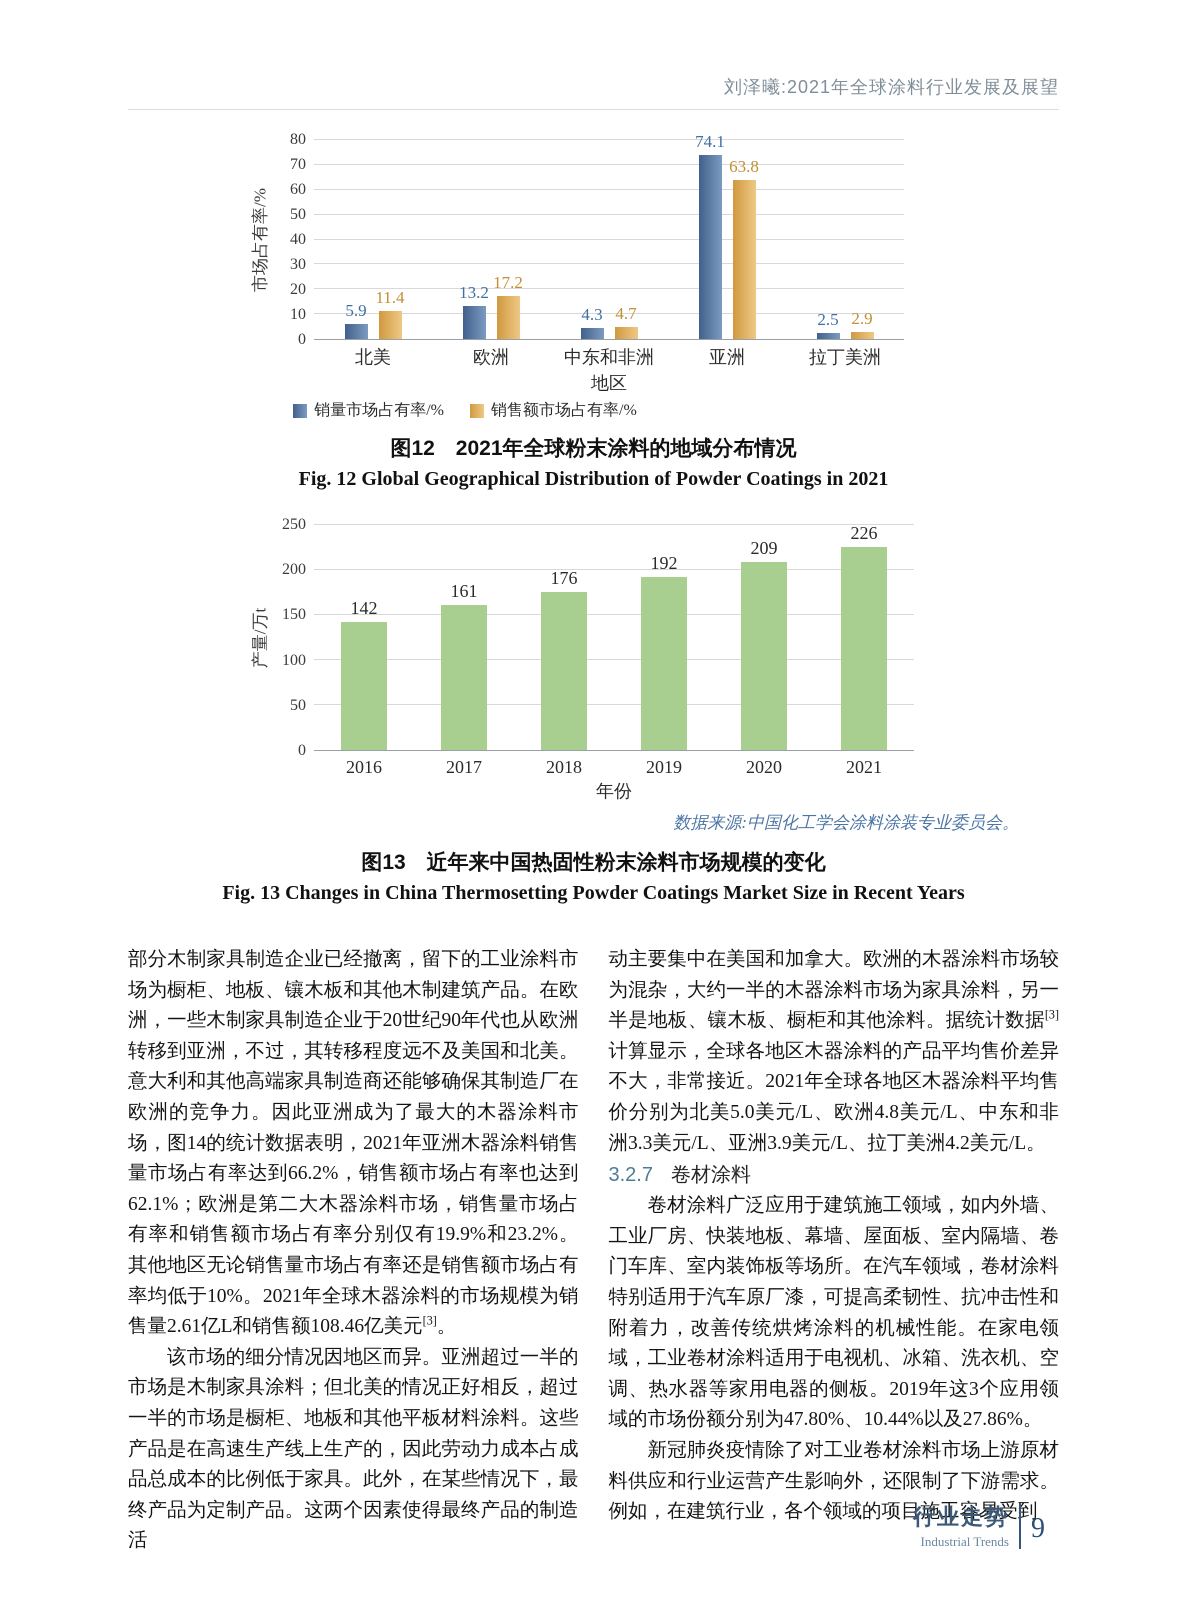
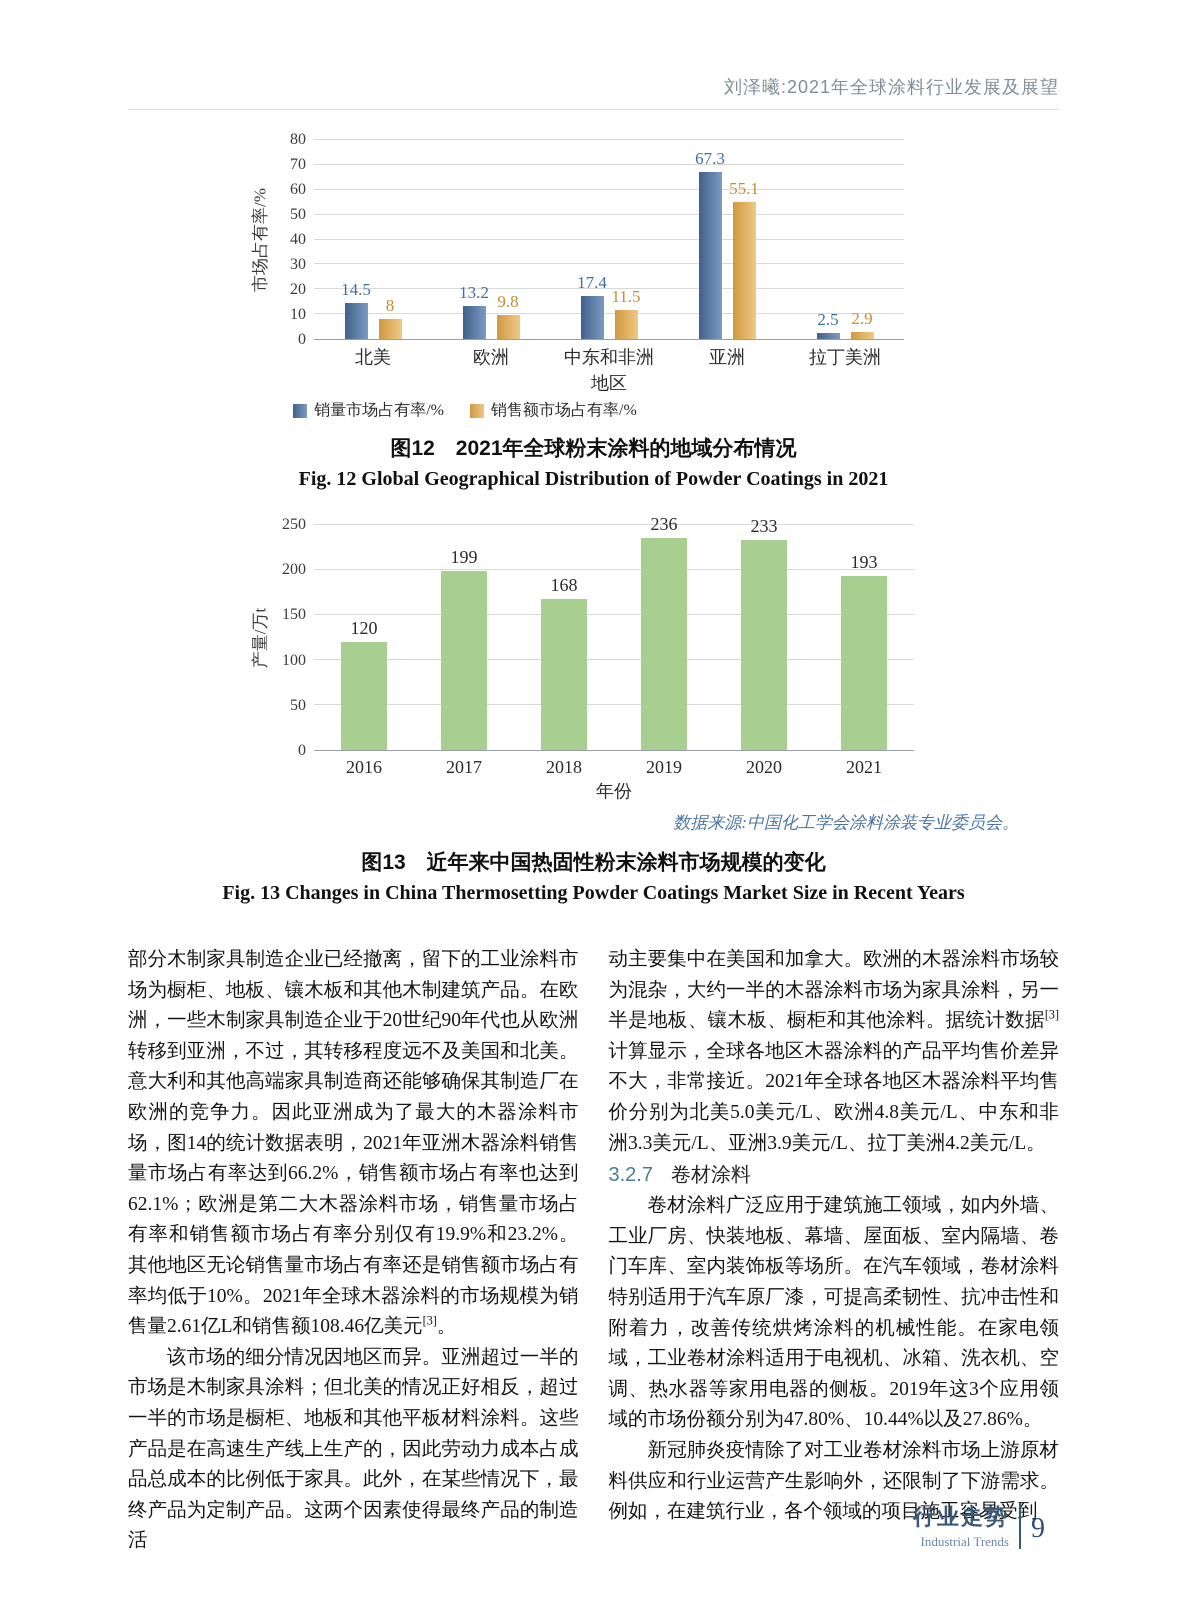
图12 2021年全球粉末涂料的地域分布情况/销量市场占有率/%/北美: 5.9 -> 14.5
图12 2021年全球粉末涂料的地域分布情况/销售额市场占有率/%/北美: 11.4 -> 8
图12 2021年全球粉末涂料的地域分布情况/销售额市场占有率/%/欧洲: 17.2 -> 9.8
图12 2021年全球粉末涂料的地域分布情况/销量市场占有率/%/中东和非洲: 4.3 -> 17.4
图12 2021年全球粉末涂料的地域分布情况/销售额市场占有率/%/中东和非洲: 4.7 -> 11.5
图12 2021年全球粉末涂料的地域分布情况/销量市场占有率/%/亚洲: 74.1 -> 67.3
图12 2021年全球粉末涂料的地域分布情况/销售额市场占有率/%/亚洲: 63.8 -> 55.1
图13 近年来中国热固性粉末涂料市场规模的变化/2016: 142 -> 120
图13 近年来中国热固性粉末涂料市场规模的变化/2017: 161 -> 199
图13 近年来中国热固性粉末涂料市场规模的变化/2018: 176 -> 168
图13 近年来中国热固性粉末涂料市场规模的变化/2019: 192 -> 236
图13 近年来中国热固性粉末涂料市场规模的变化/2020: 209 -> 233
图13 近年来中国热固性粉末涂料市场规模的变化/2021: 226 -> 193
